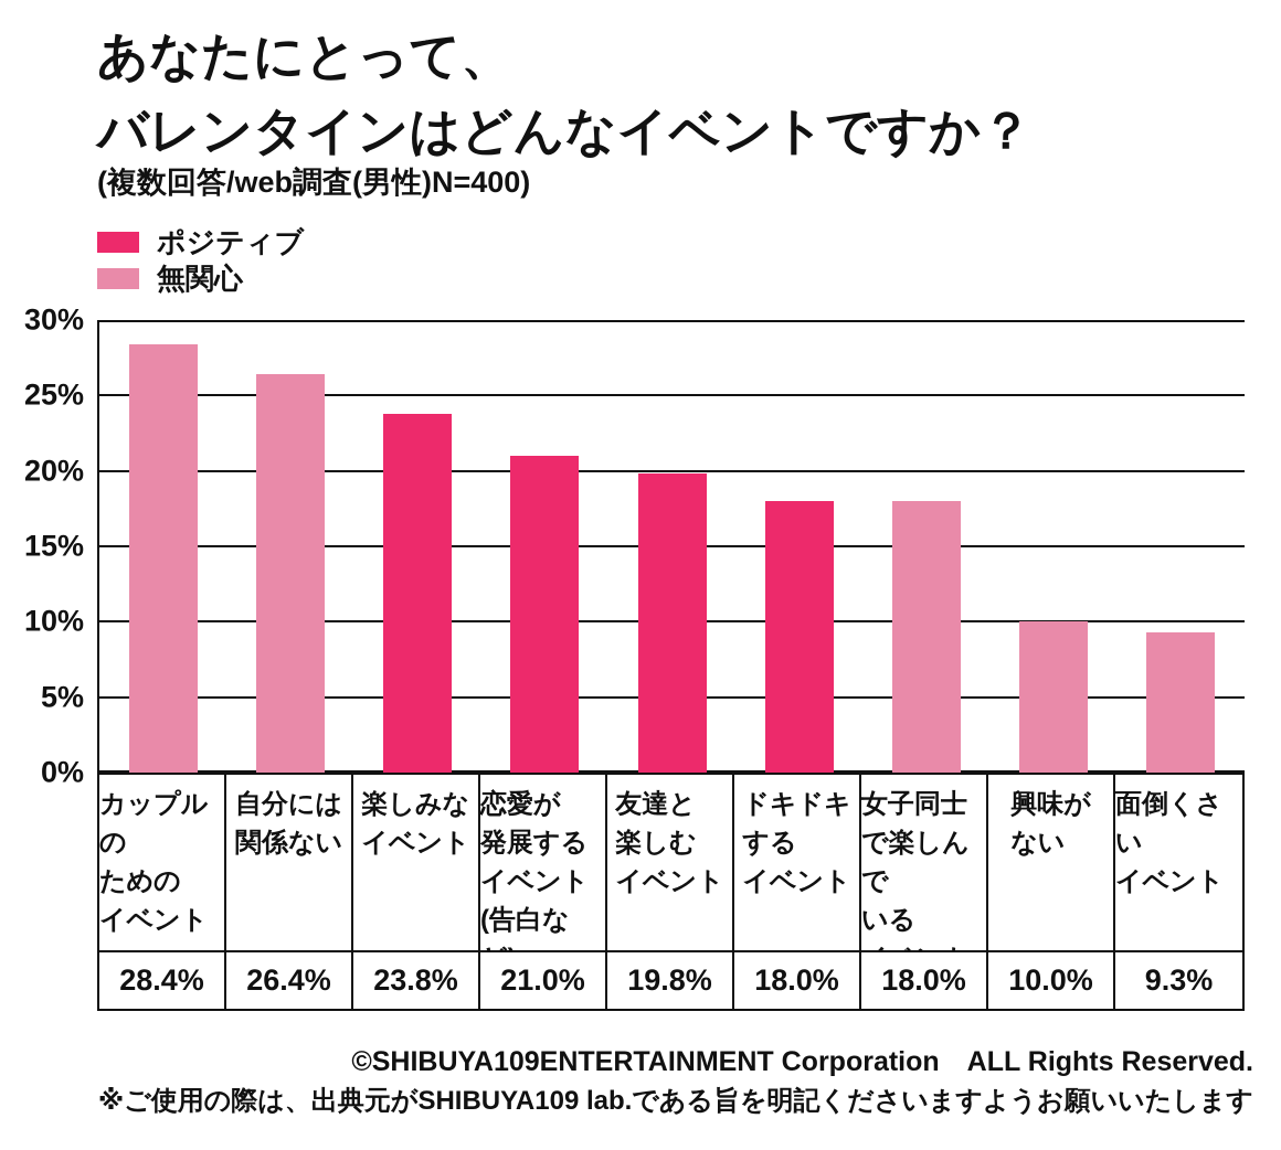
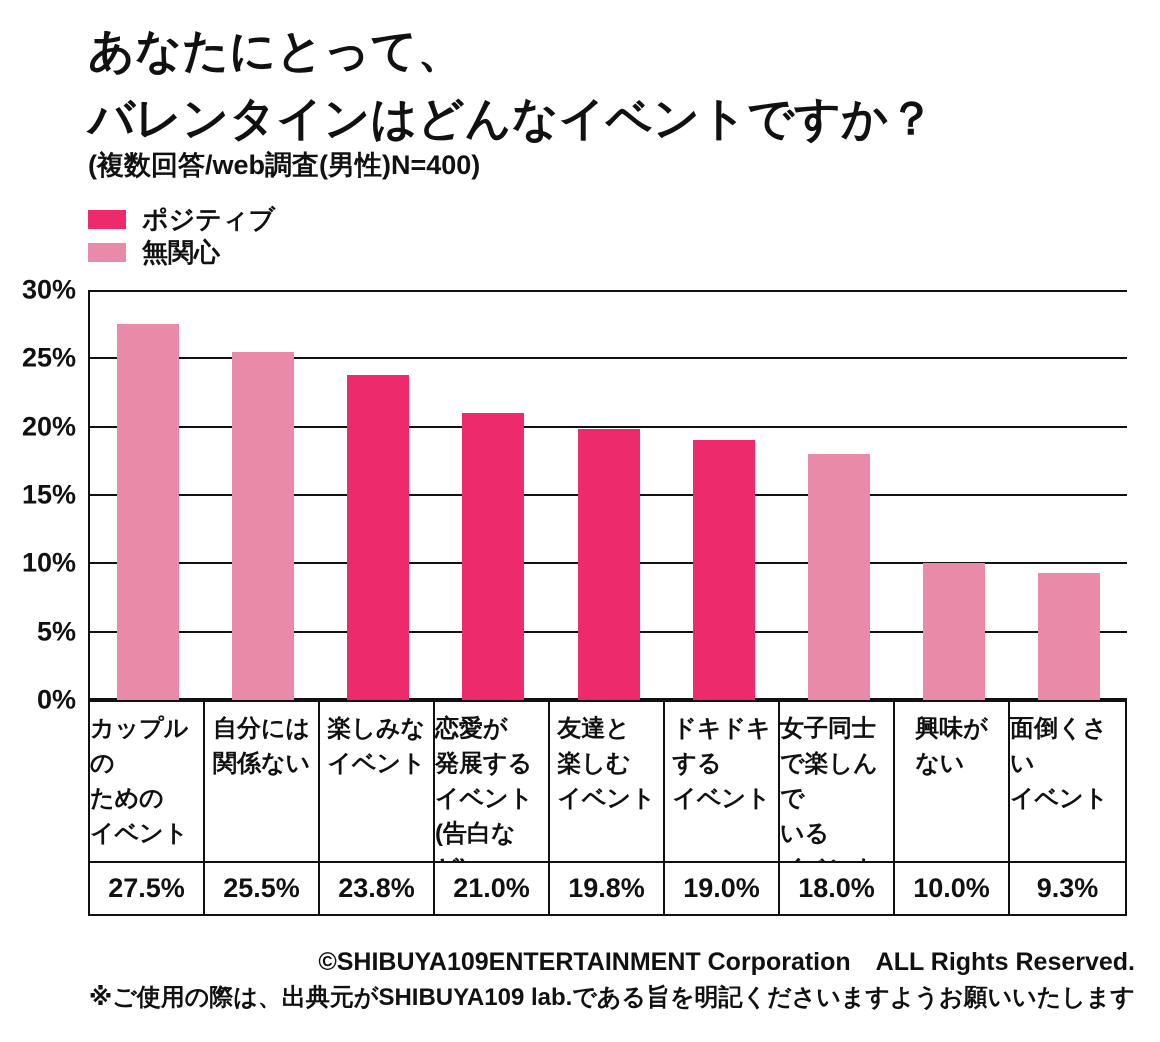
カップルのためのイベント: 28.4% -> 27.5%
自分には関係ない: 26.4% -> 25.5%
ドキドキするイベント: 18.0% -> 19.0%
